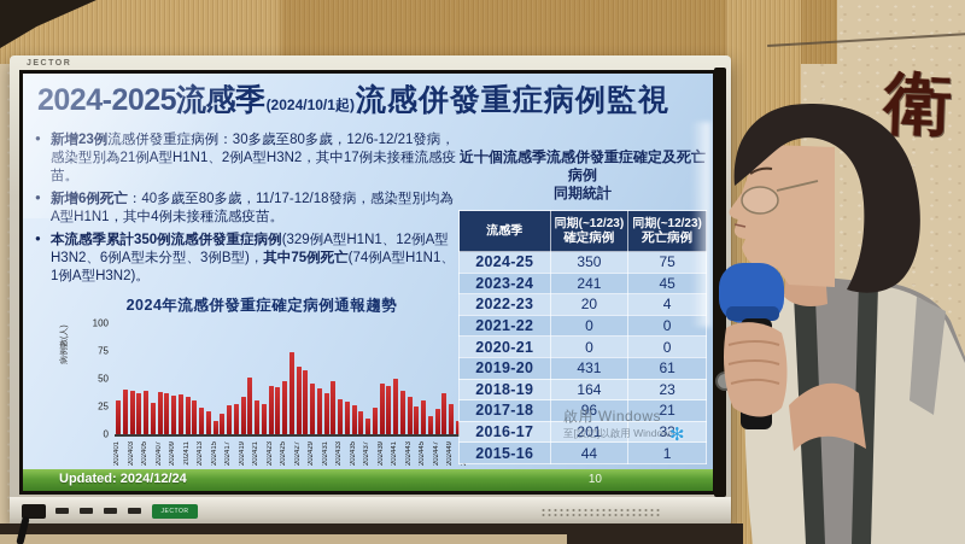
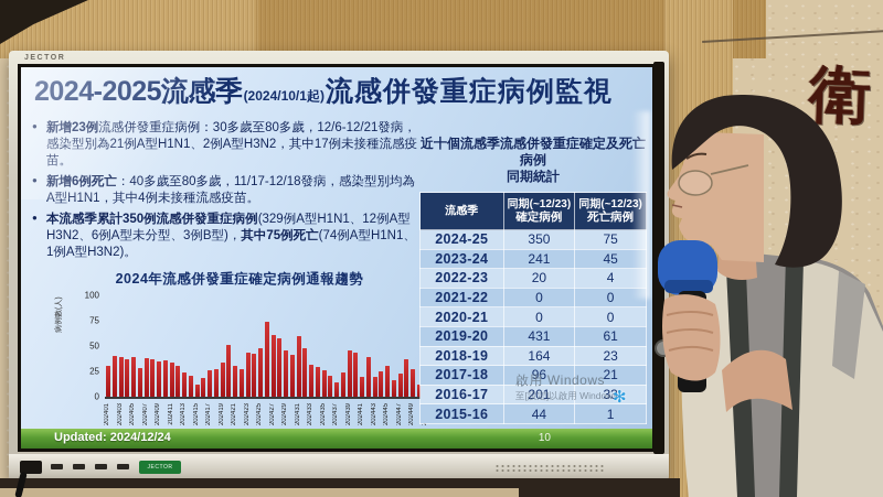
202431: 40 -> 60
202441: 50 -> 20
202443: 30 -> 20
